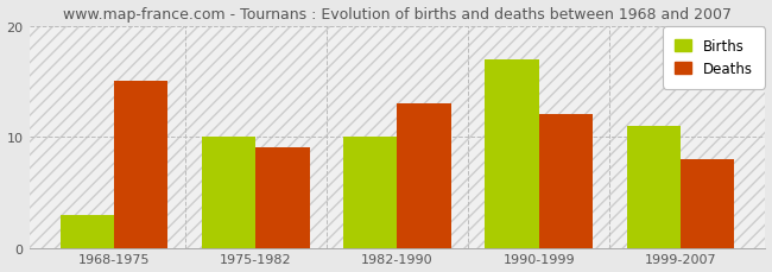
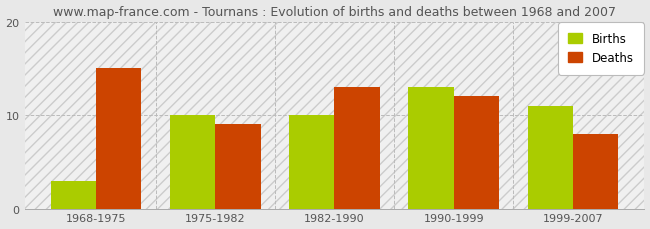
Births/1990-1999: 17 -> 13
